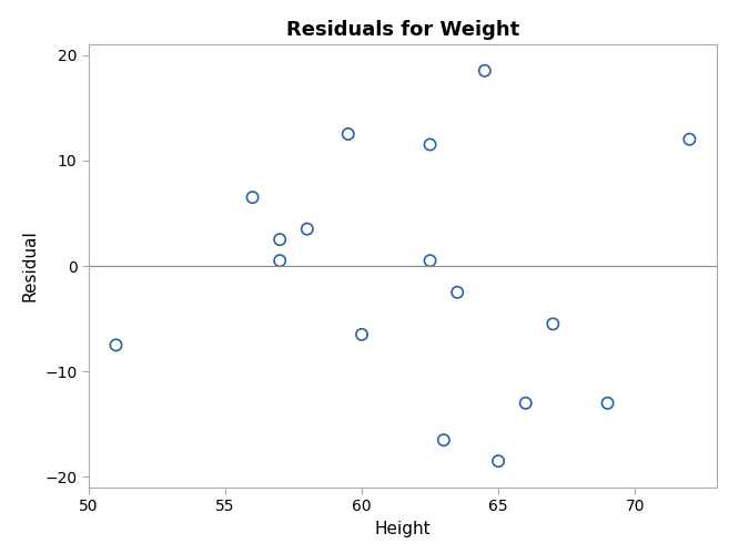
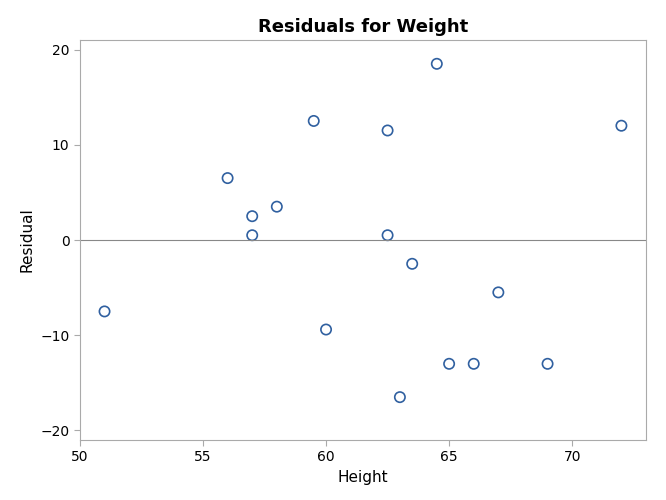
60: -6.5 -> -9.4
65: -18.5 -> -13.0
